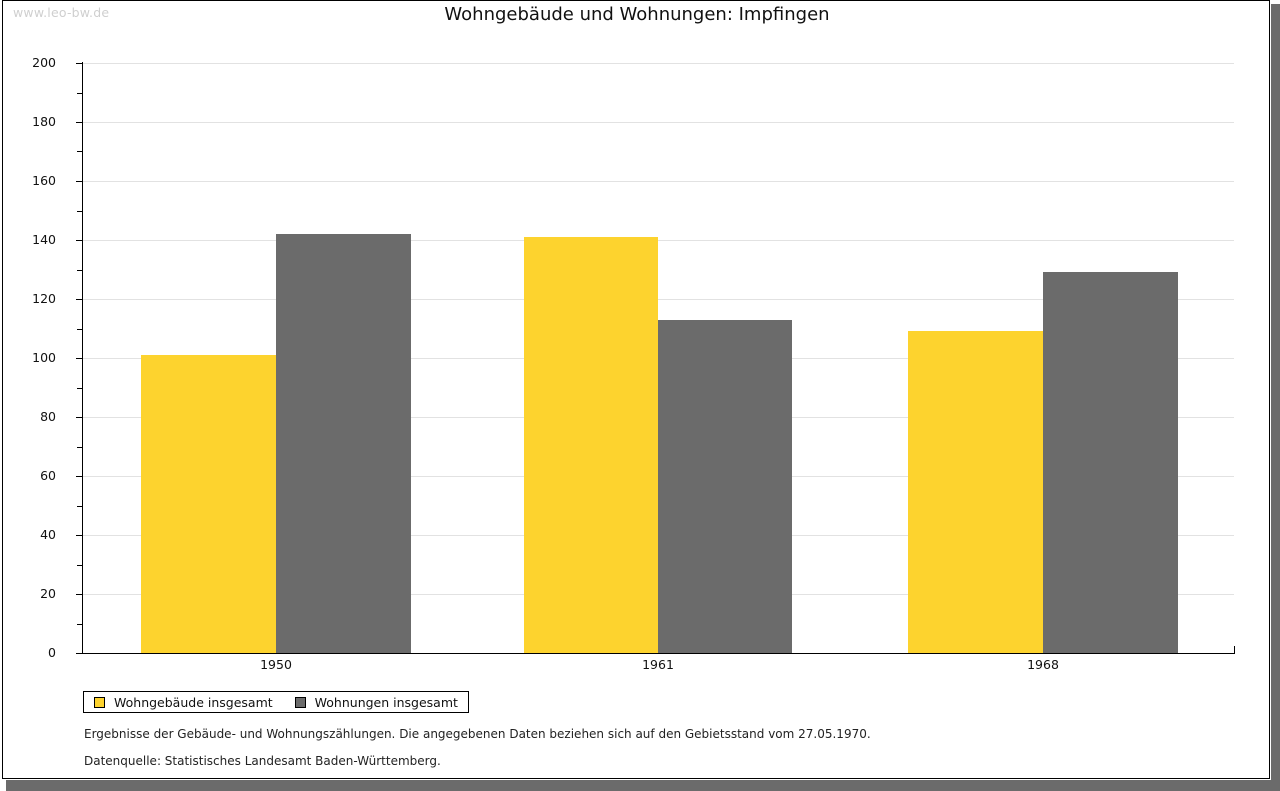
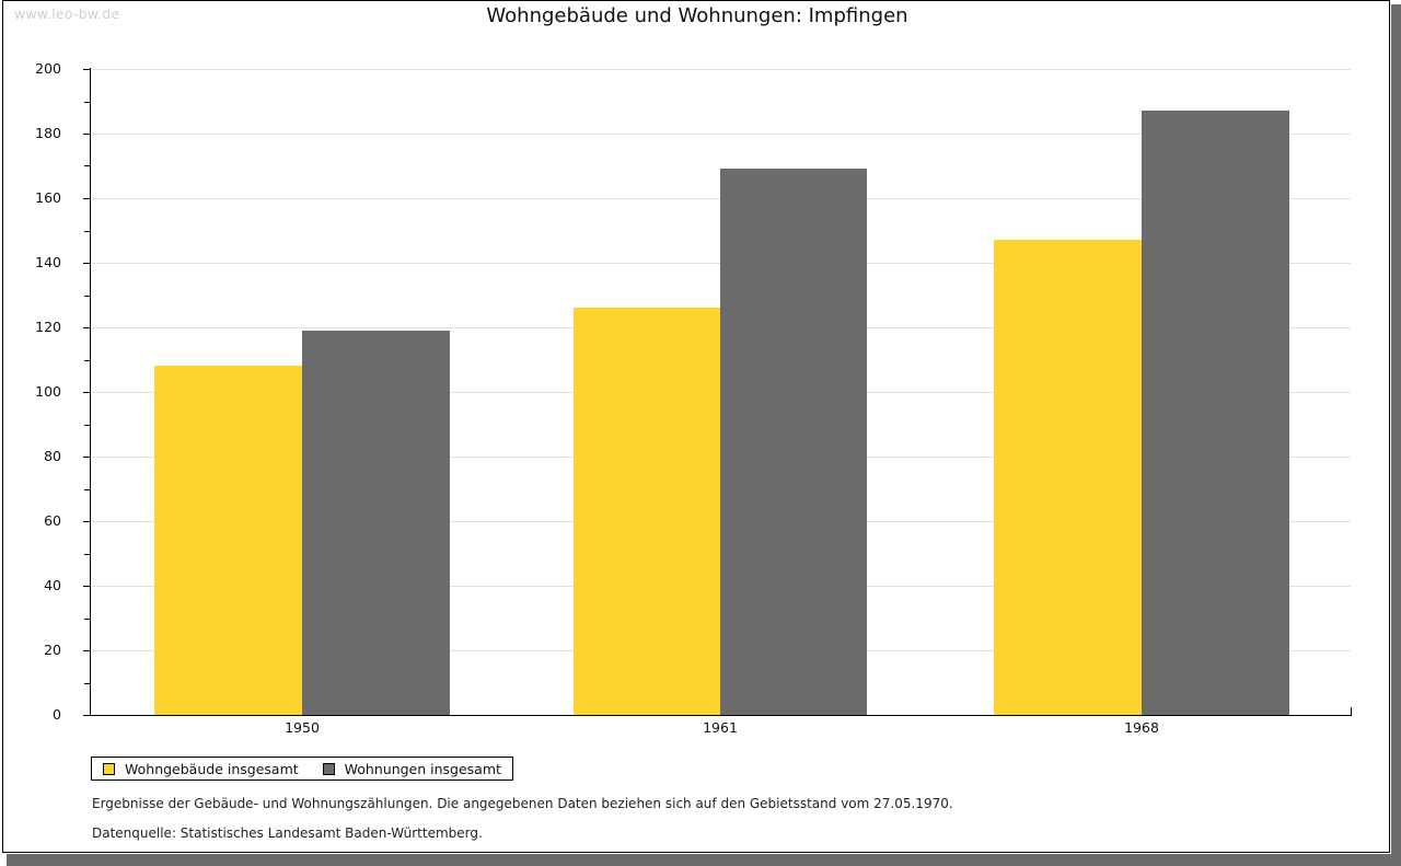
Wohngebäude insgesamt/1950: 101 -> 108
Wohnungen insgesamt/1950: 142 -> 119
Wohngebäude insgesamt/1961: 141 -> 126
Wohnungen insgesamt/1961: 113 -> 169
Wohngebäude insgesamt/1968: 109 -> 147
Wohnungen insgesamt/1968: 129 -> 187
